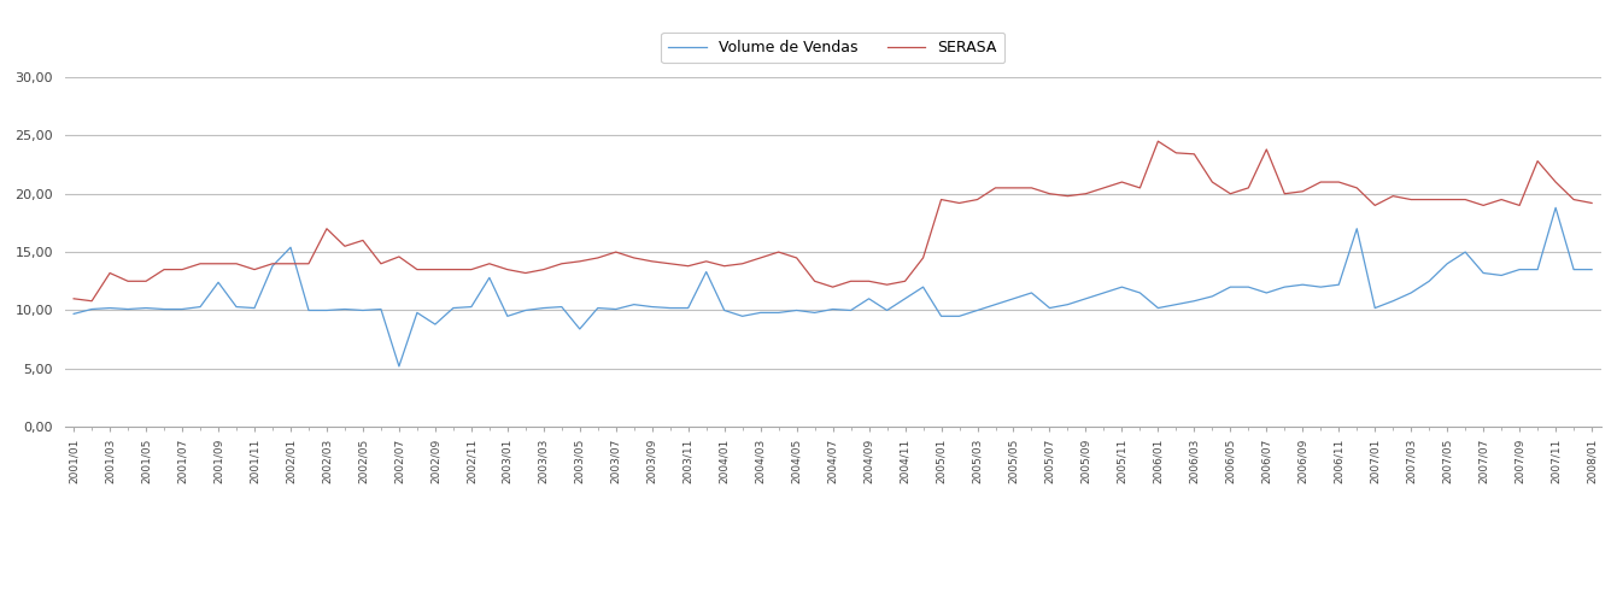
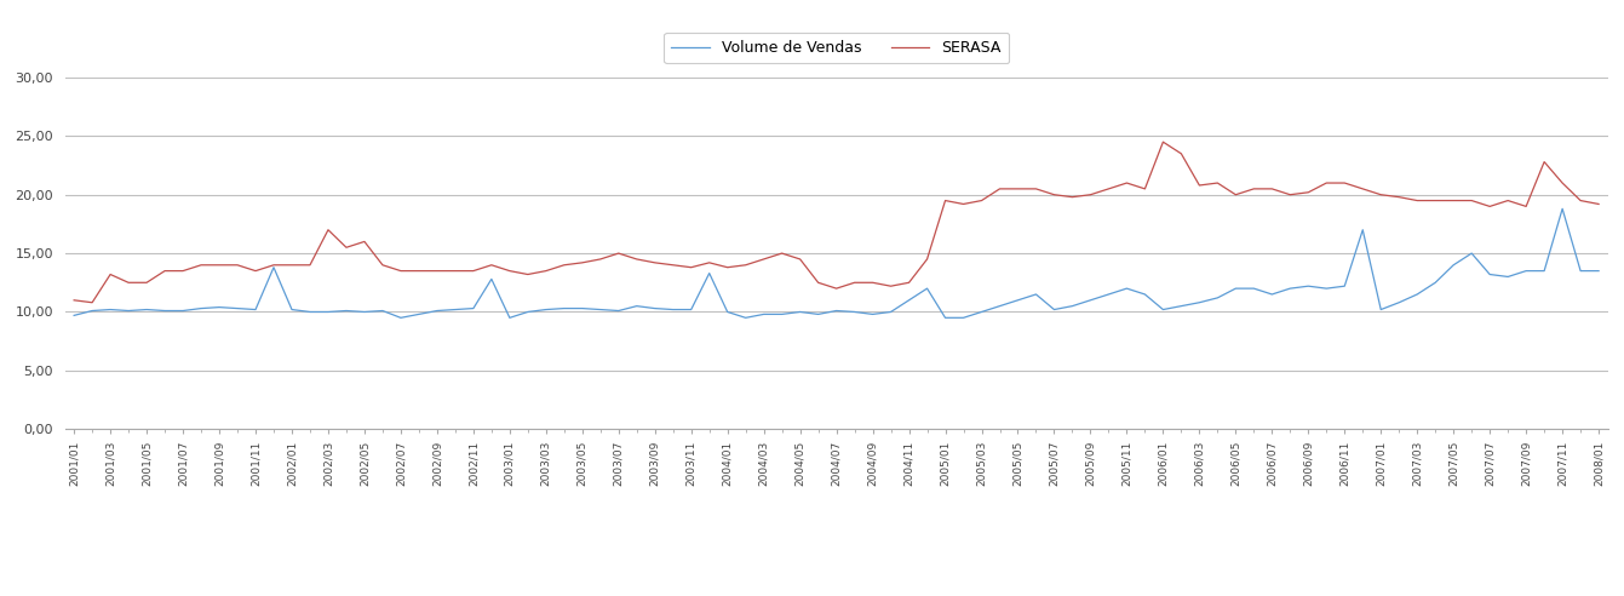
Volume de Vendas/2001/09: 12,4 -> 10,4
Volume de Vendas/2002/01: 15,4 -> 10,2
Volume de Vendas/2002/07: 5,2 -> 9,5
SERASA/2002/07: 14,6 -> 13,5
Volume de Vendas/2002/09: 8,8 -> 10,1
Volume de Vendas/2003/05: 8,4 -> 10,3
Volume de Vendas/2004/09: 11,0 -> 9,8
SERASA/2006/03: 23,4 -> 20,8
SERASA/2006/07: 23,8 -> 20,5
SERASA/2007/01: 19,0 -> 20,0
